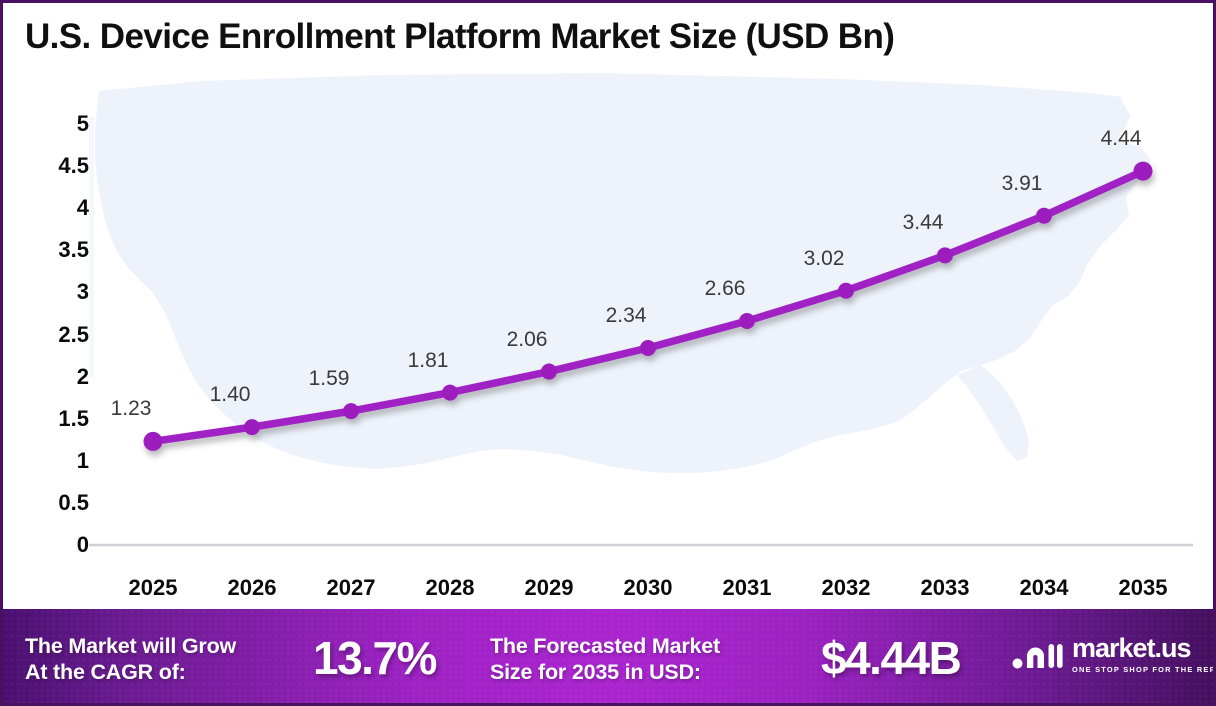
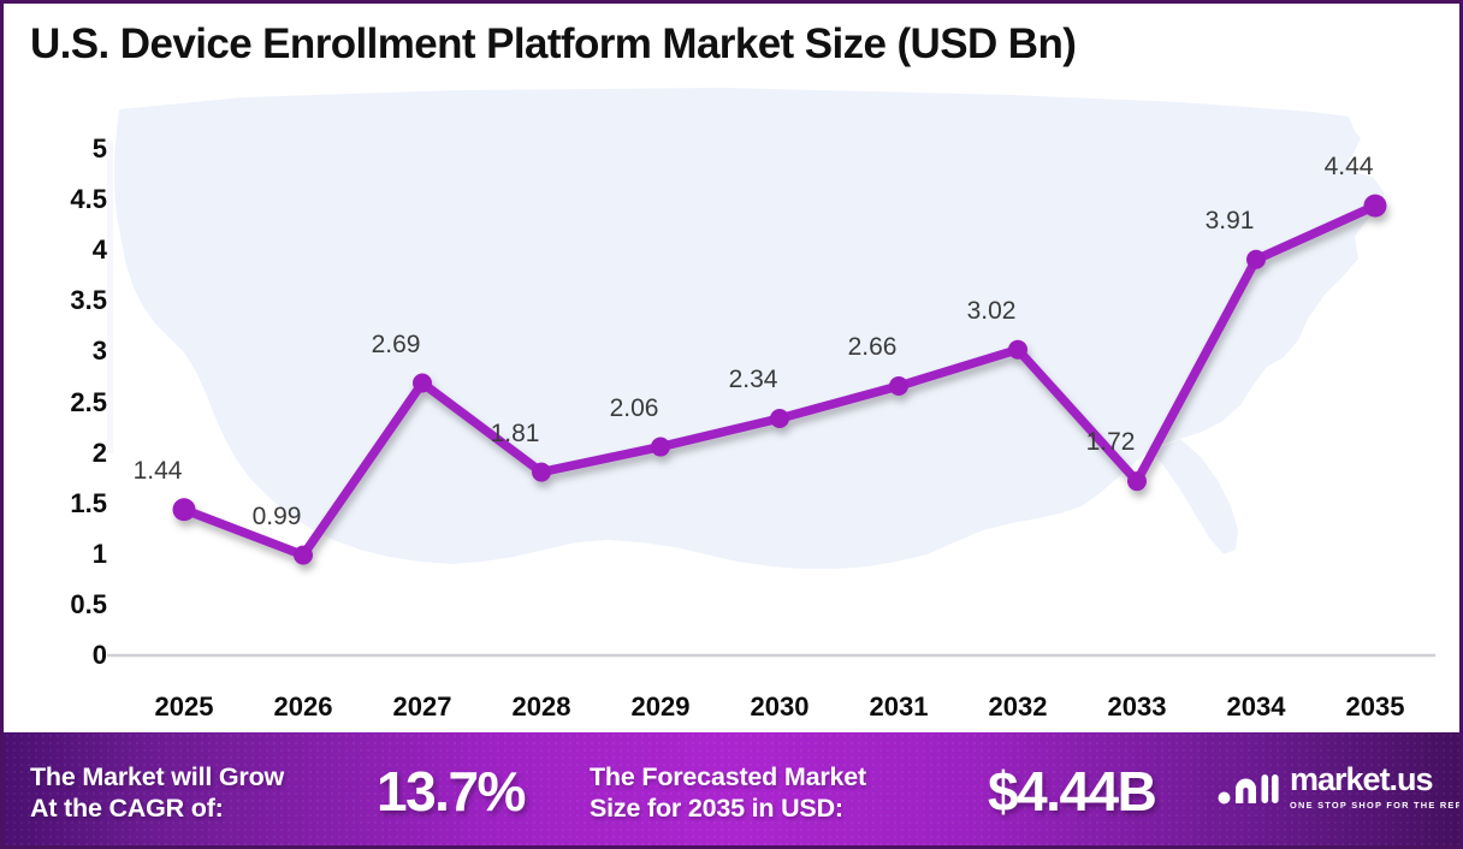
2025: 1.23 -> 1.44
2026: 1.40 -> 0.99
2027: 1.59 -> 2.69
2033: 3.44 -> 1.72
